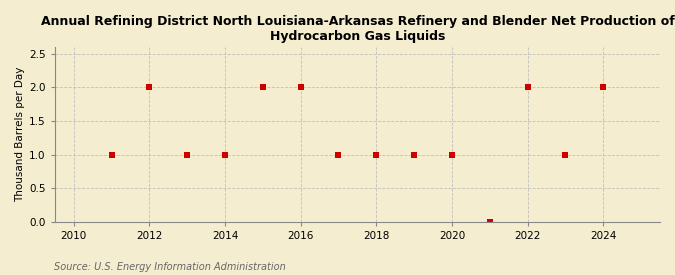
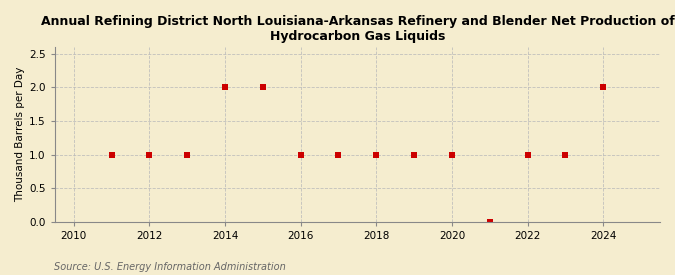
2012: 2 -> 1
2014: 1 -> 2
2016: 2 -> 1
2022: 2 -> 1
